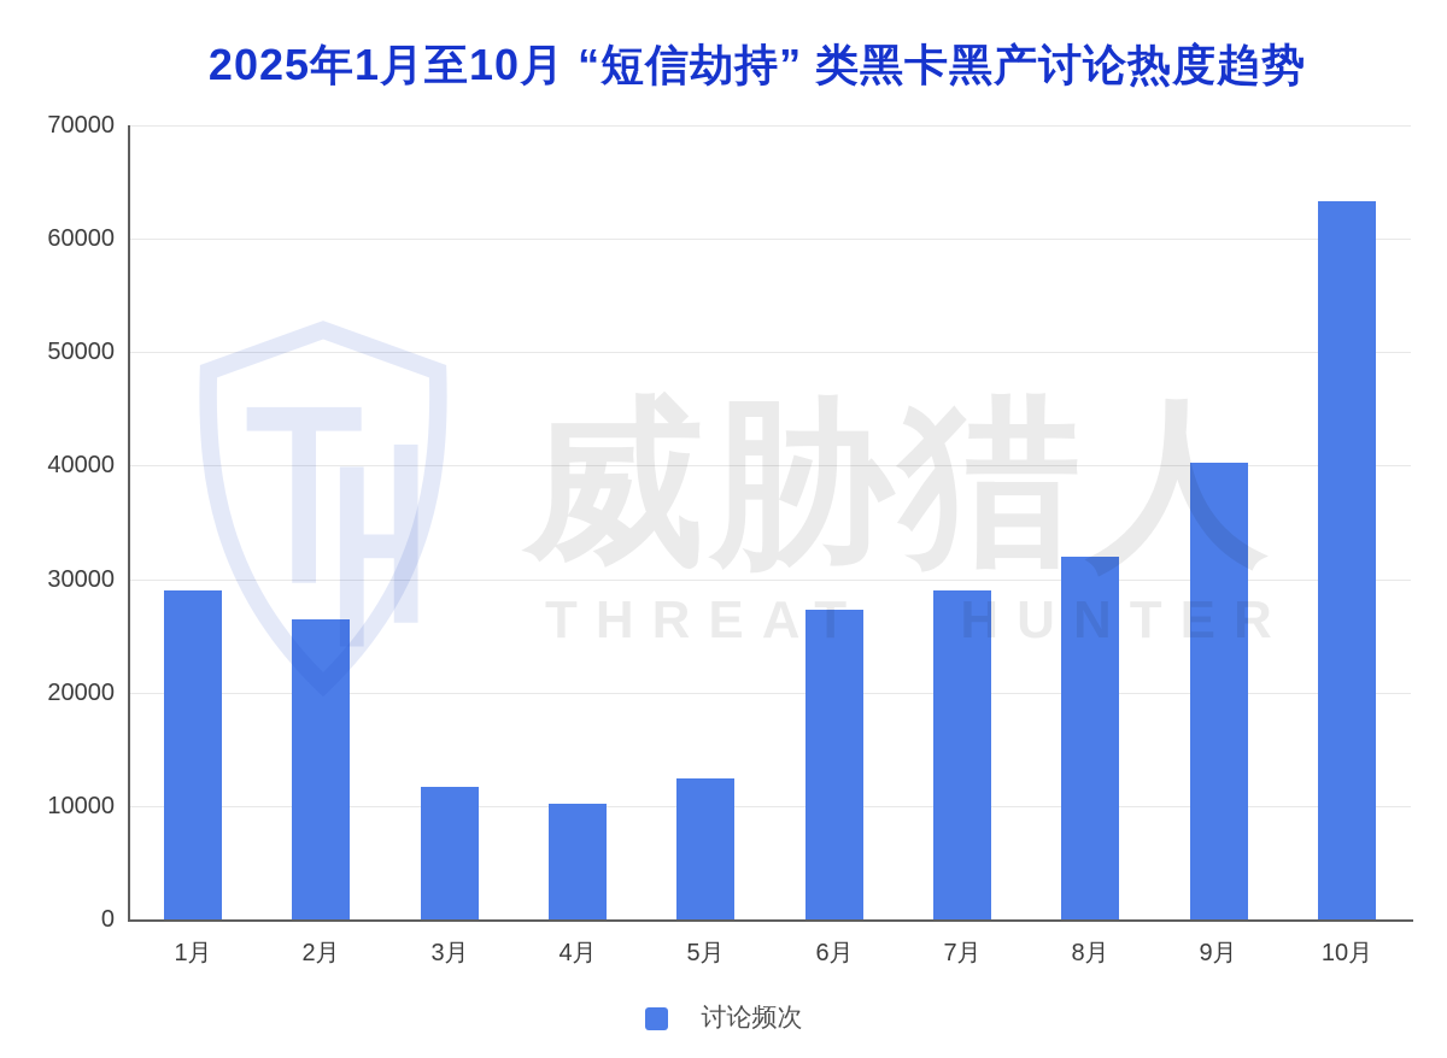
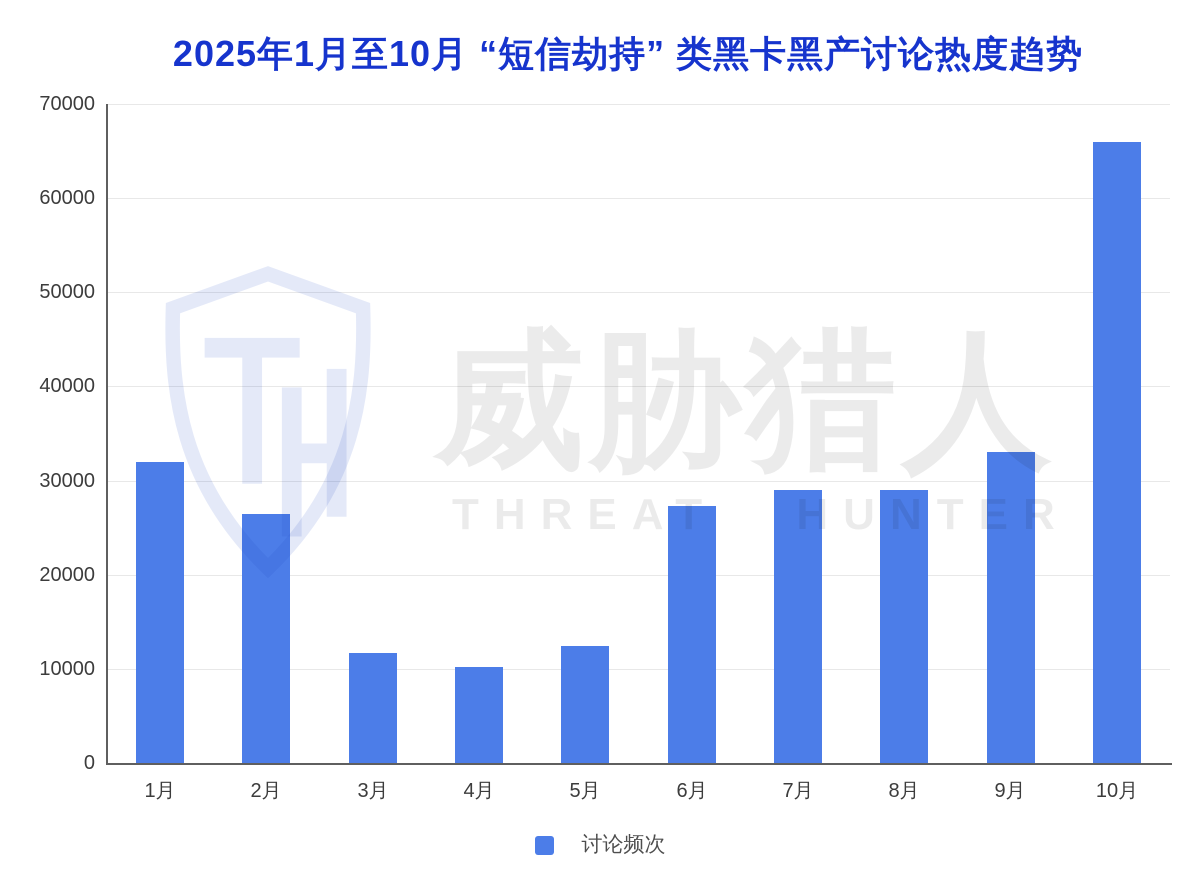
1月: 29000 -> 32000
8月: 32000 -> 29000
9月: 40000 -> 33000
10月: 63000 -> 66000
